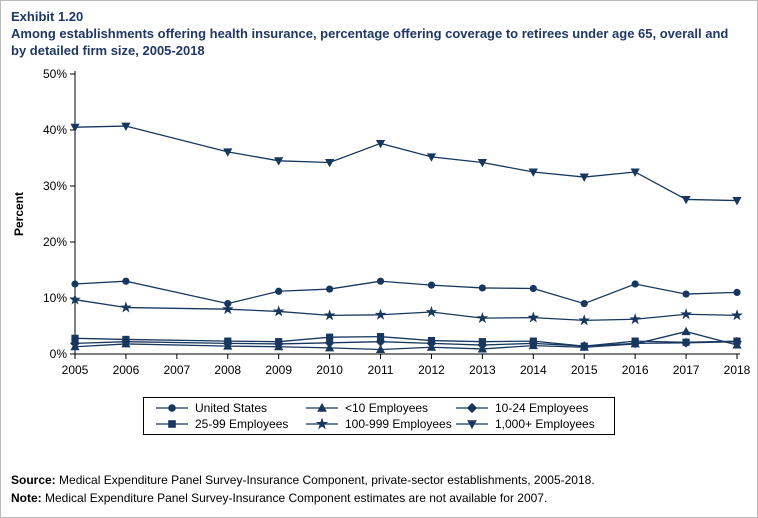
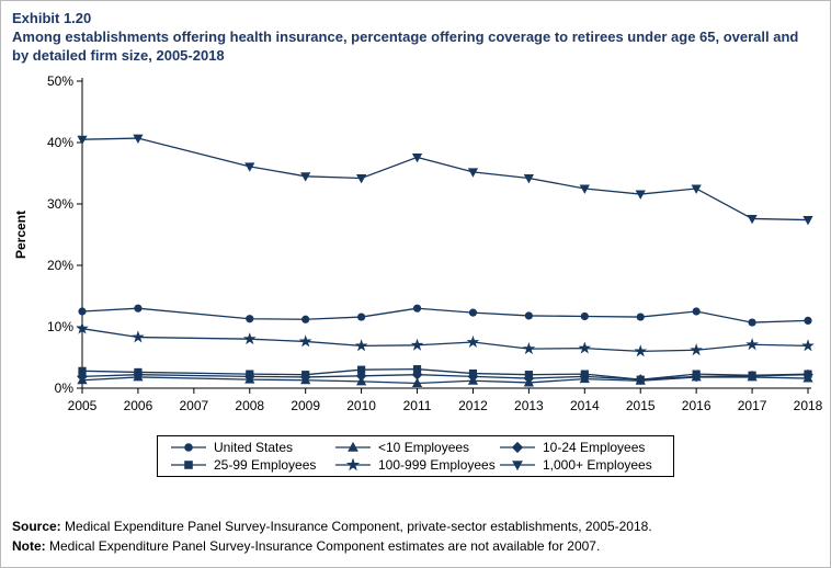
United States/2008: 9% -> 11%
United States/2015: 9% -> 12%
<10 Employees/2017: 4% -> 2%
